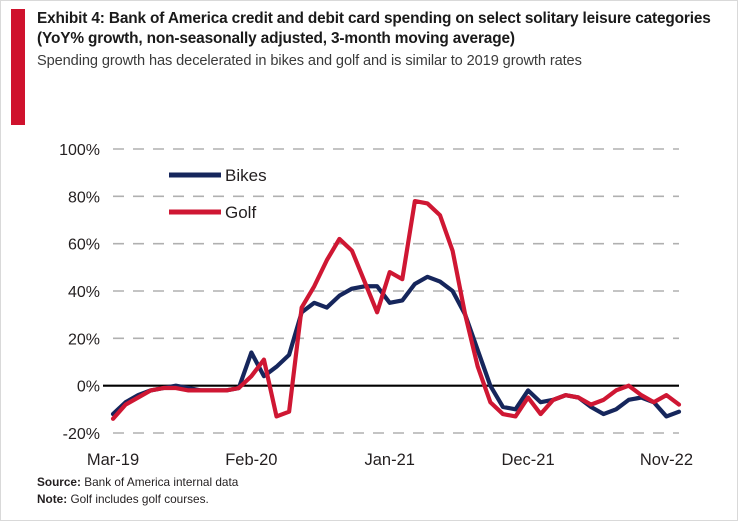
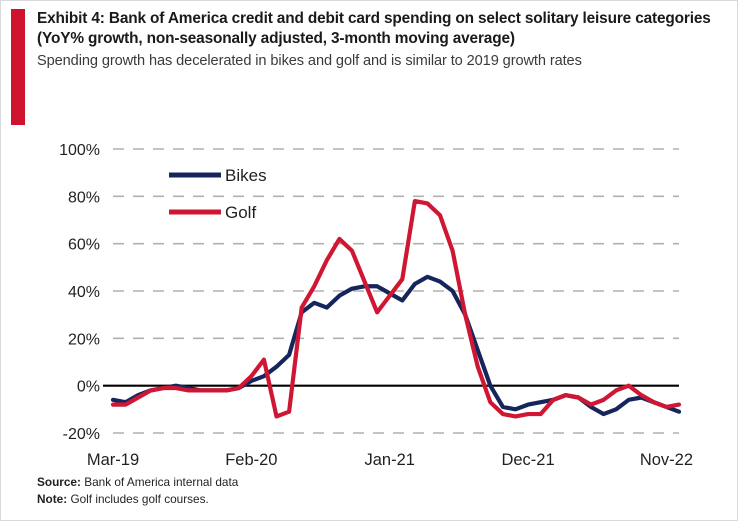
Bikes/Mar-19: -12% -> -6%
Golf/Mar-19: -14% -> -8%
Bikes/Feb-20: 14% -> 2%
Bikes/Jan-21: 35% -> 39%
Golf/Jan-21: 48% -> 38%
Bikes/Dec-21: -2% -> -8%
Golf/Dec-21: -5% -> -12%
Bikes/Nov-22: -13% -> -9%
Golf/Nov-22: -4% -> -9%
